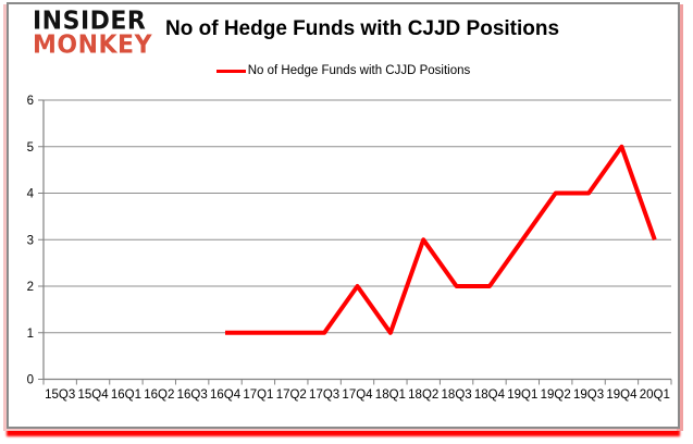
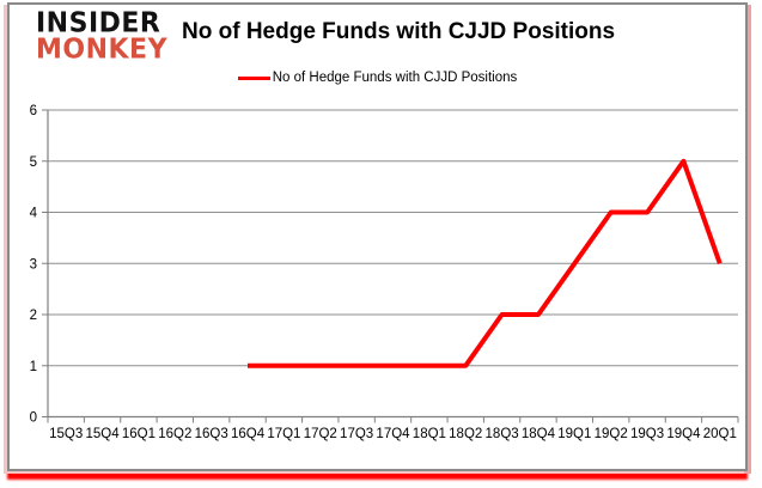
17Q4: 2 -> 1
18Q2: 3 -> 1
